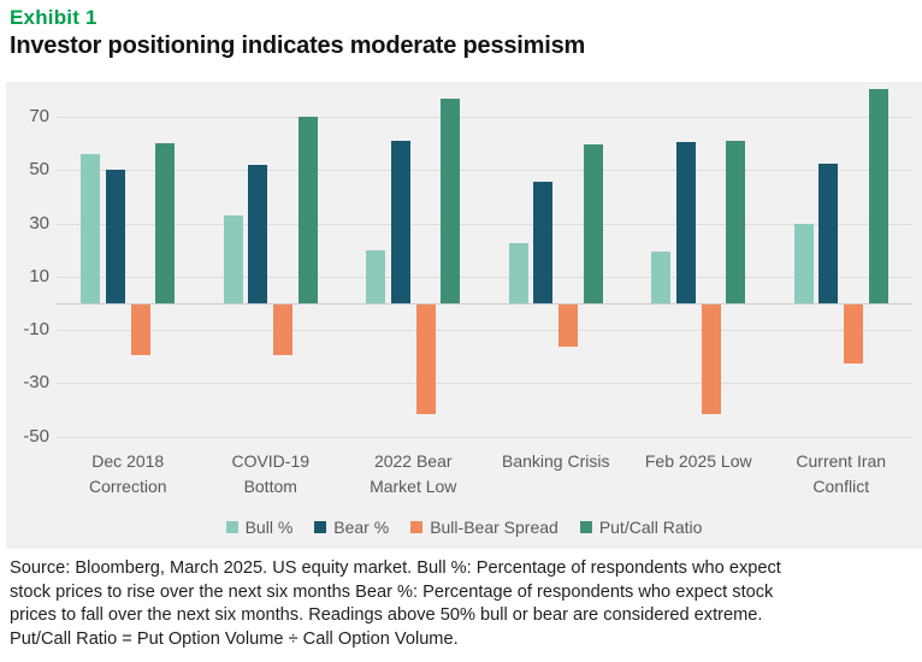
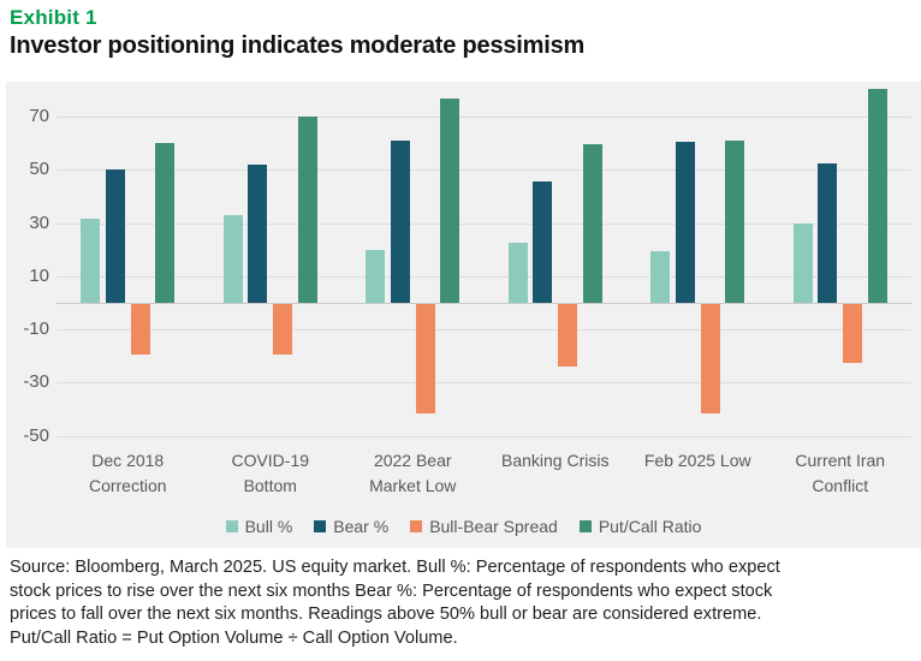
Bull %/Dec 2018 Correction: 56 -> 32
Bull-Bear Spread/Banking Crisis: -16 -> -23
